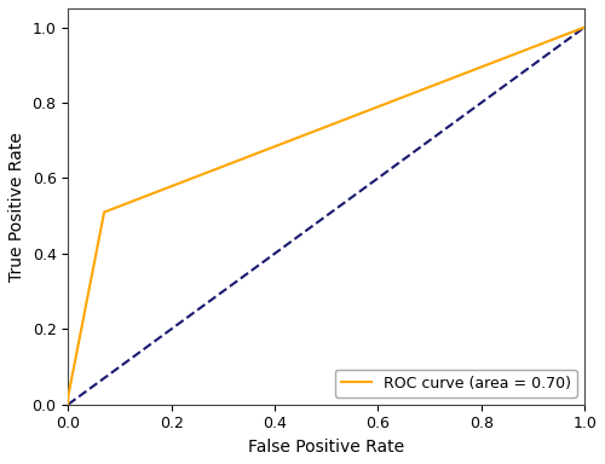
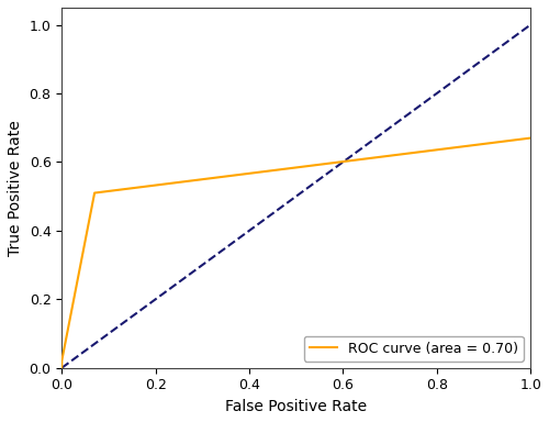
1.0: 1.00 -> 0.67
